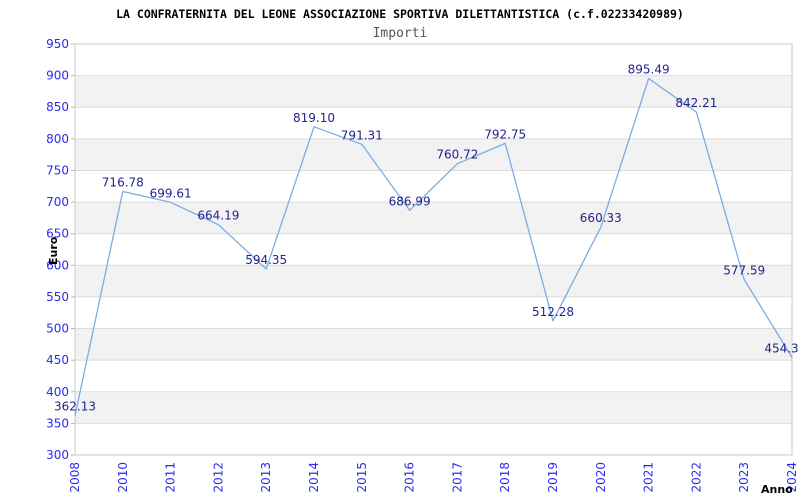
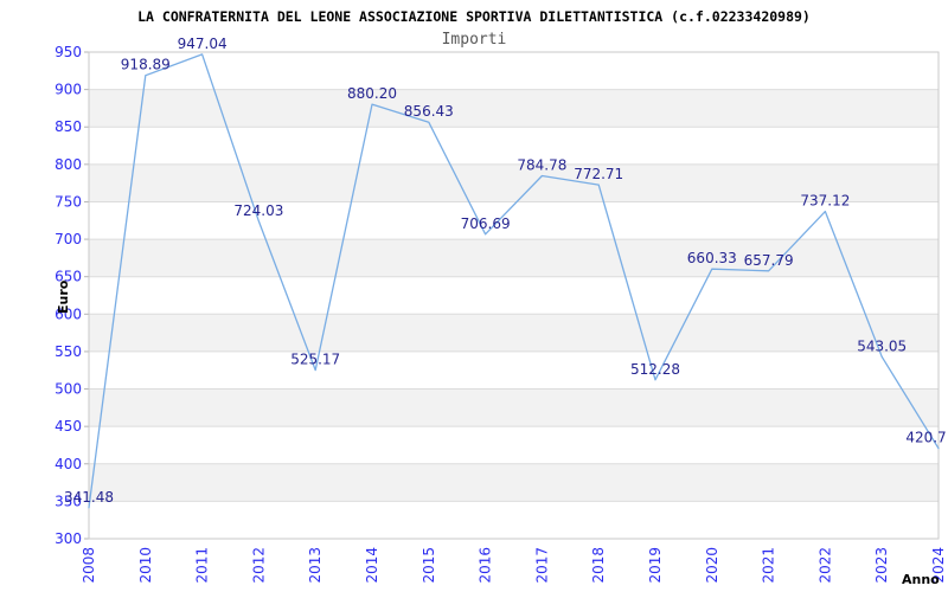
2008: 362.13 -> 341.48
2010: 716.78 -> 918.89
2011: 699.61 -> 947.04
2012: 664.19 -> 724.03
2013: 594.35 -> 525.17
2014: 819.10 -> 880.20
2015: 791.31 -> 856.43
2016: 686.99 -> 706.69
2017: 760.72 -> 784.78
2018: 792.75 -> 772.71
2021: 895.49 -> 657.79
2022: 842.21 -> 737.12
2023: 577.59 -> 543.05
2024: 454.3 -> 420.7
